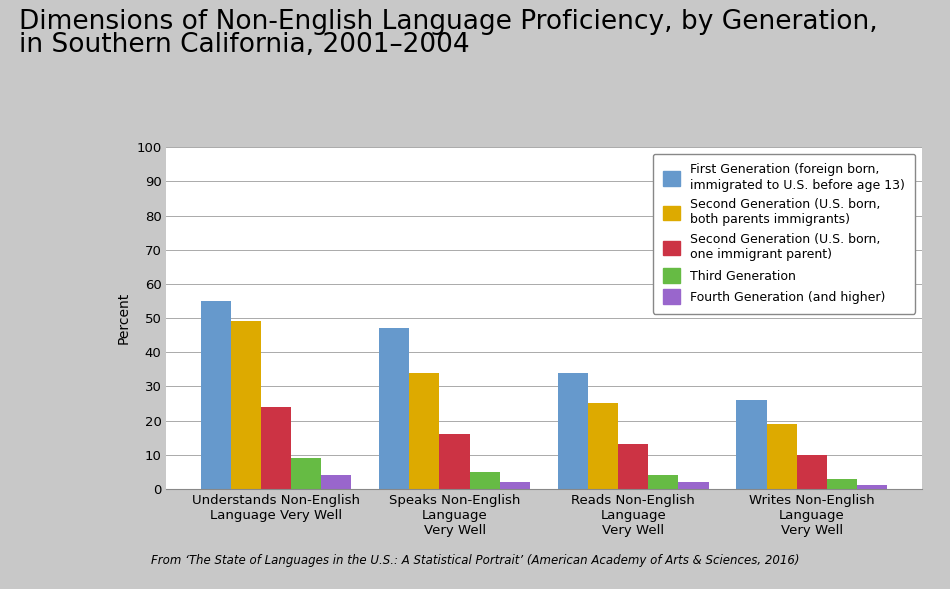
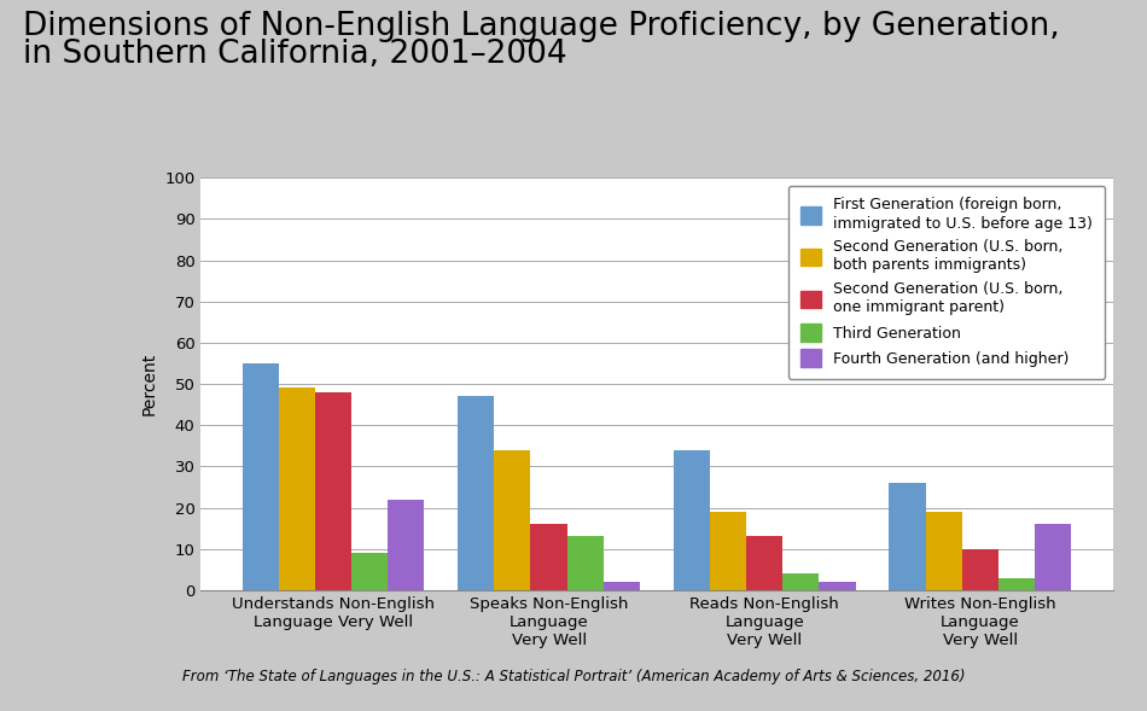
Second Generation (U.S. born, one immigrant parent)/Understands Non-English Language Very Well: 24 -> 48
Fourth Generation (and higher)/Understands Non-English Language Very Well: 4 -> 22
Third Generation/Speaks Non-English Language Very Well: 5 -> 13
Second Generation (U.S. born, both parents immigrants)/Reads Non-English Language Very Well: 25 -> 19
Fourth Generation (and higher)/Writes Non-English Language Very Well: 1 -> 16
